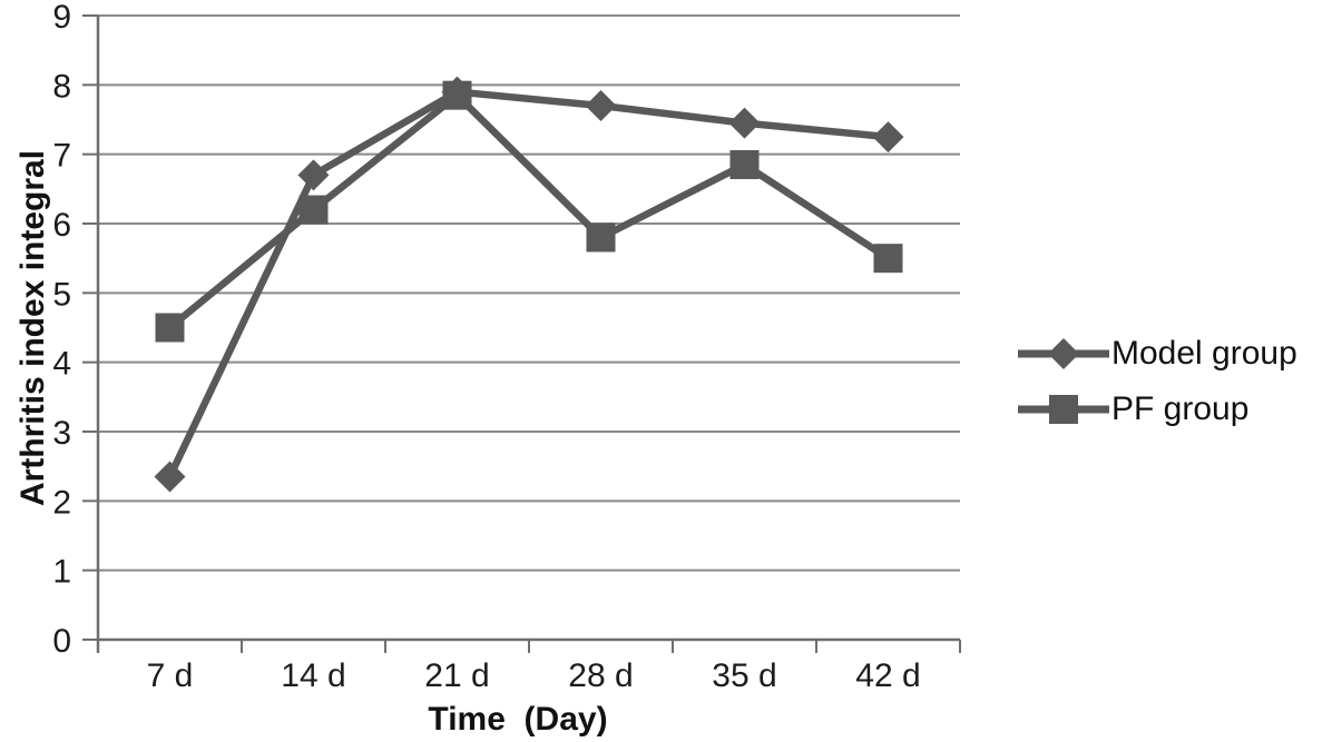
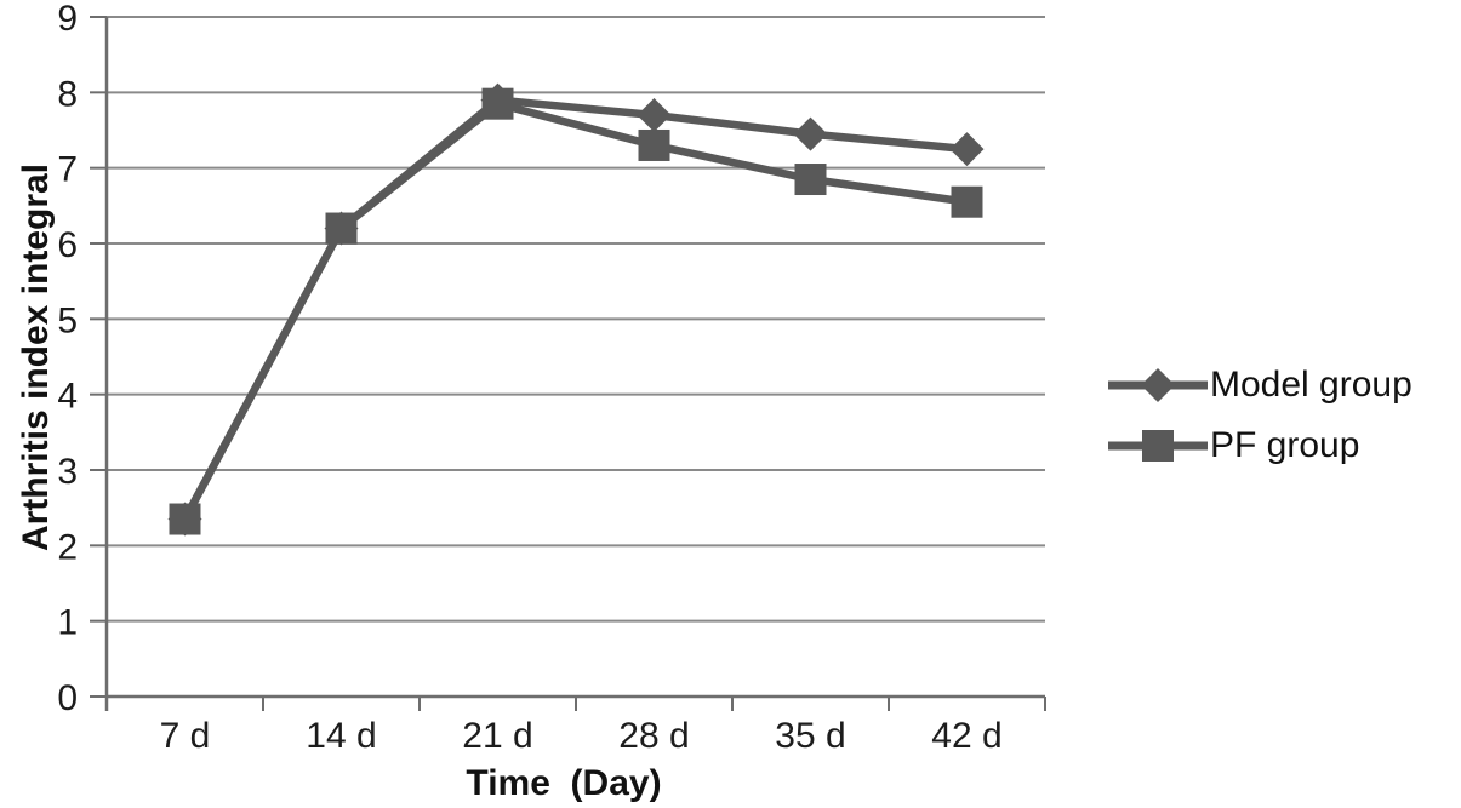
PF group/7 d: 4.5 -> 2.4
Model group/14 d: 6.7 -> 6.2
PF group/28 d: 5.8 -> 7.3
PF group/42 d: 5.5 -> 6.5
